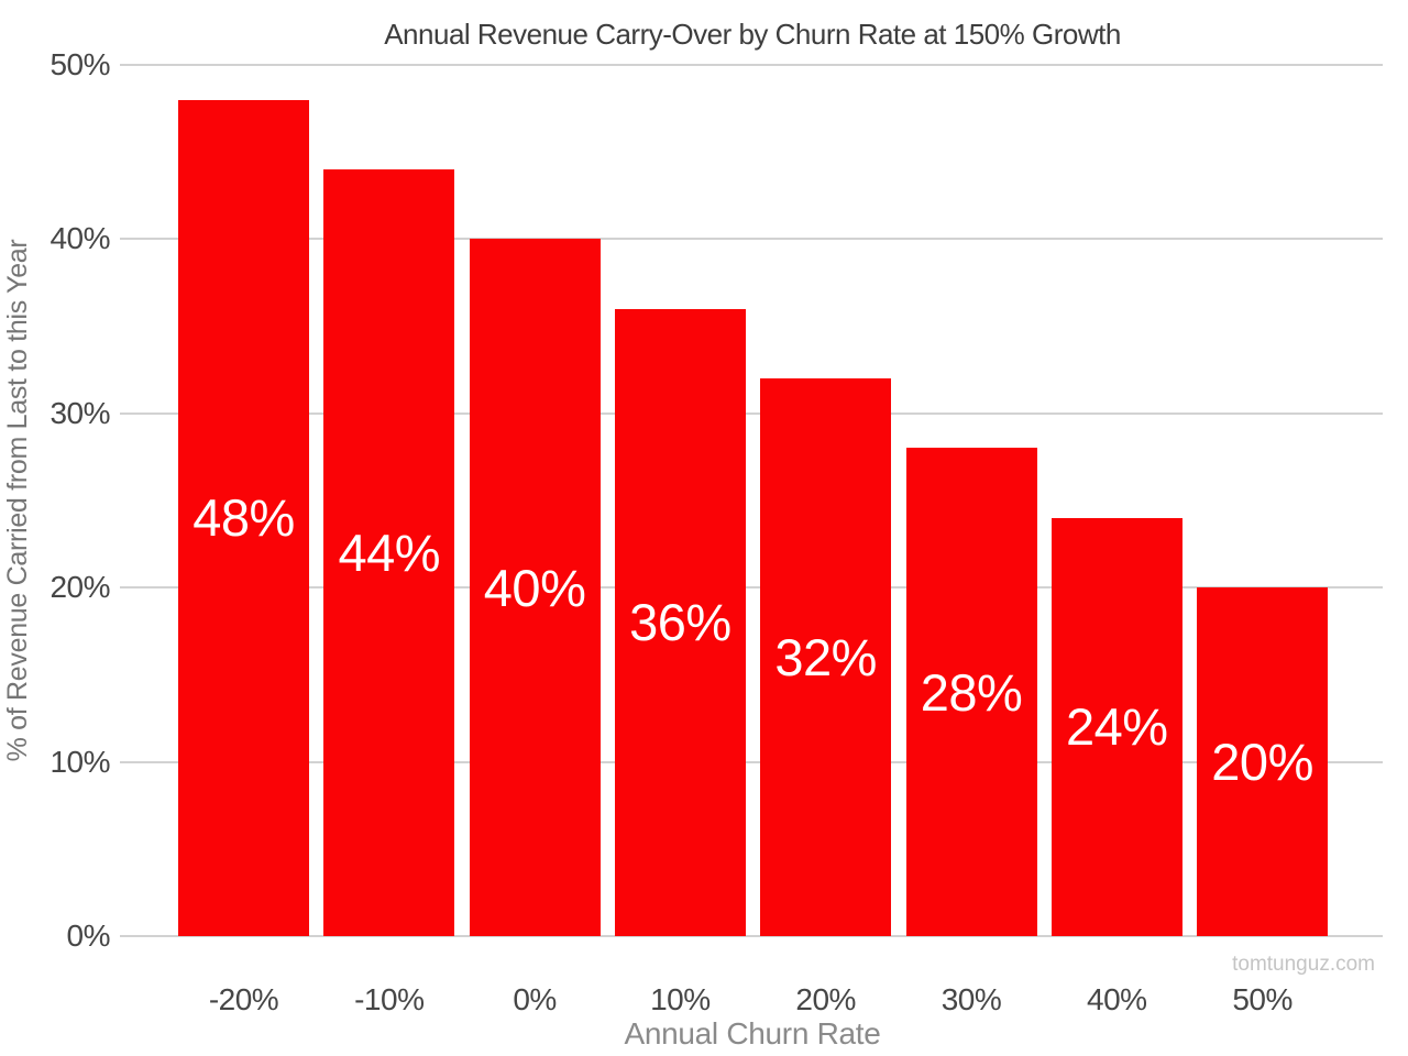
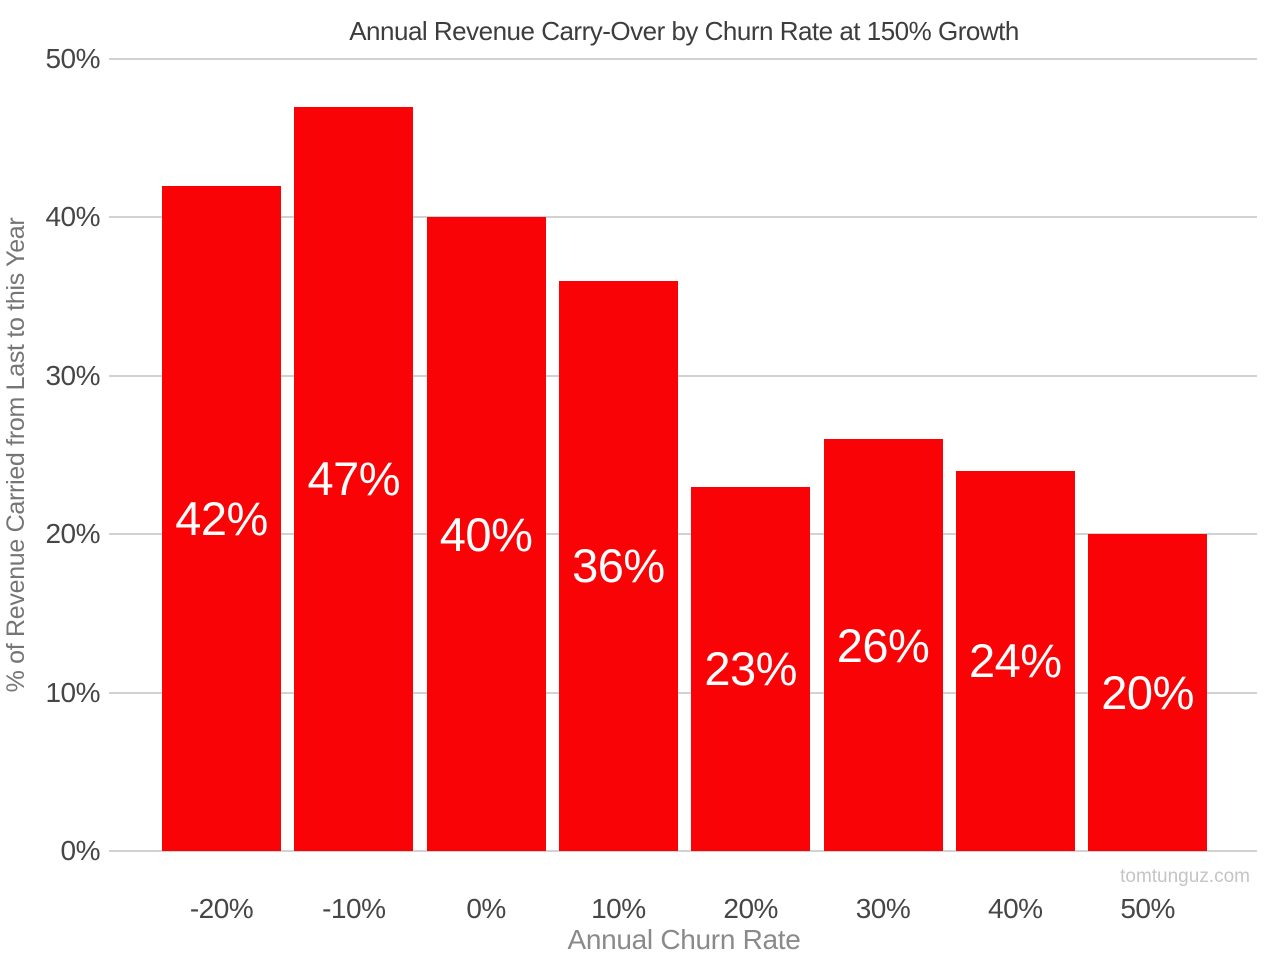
-20%: 48% -> 42%
-10%: 44% -> 47%
20%: 32% -> 23%
30%: 28% -> 26%
